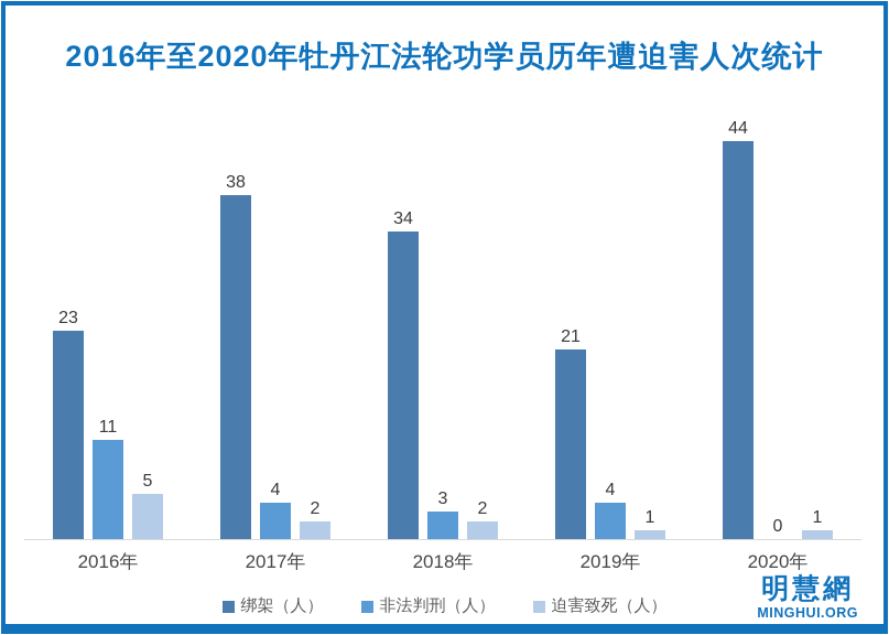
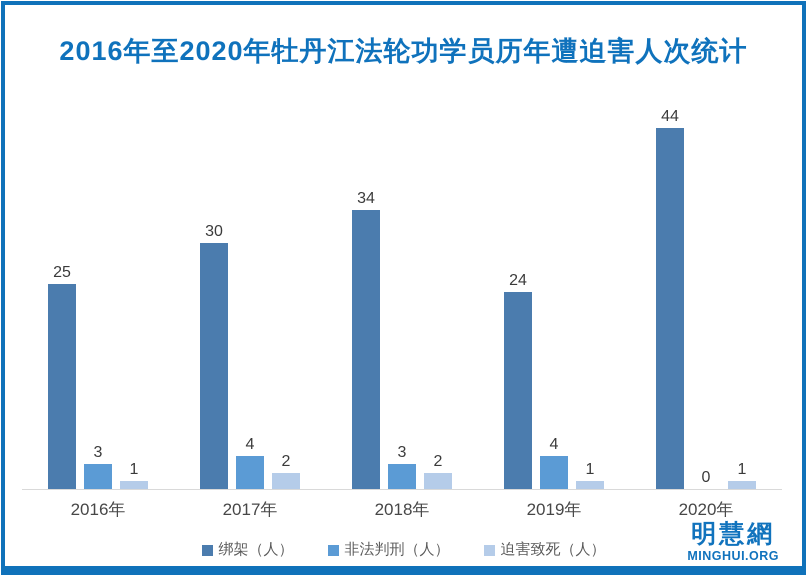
绑架（人）/2016年: 23 -> 25
非法判刑（人）/2016年: 11 -> 3
迫害致死（人）/2016年: 5 -> 1
绑架（人）/2017年: 38 -> 30
绑架（人）/2019年: 21 -> 24
